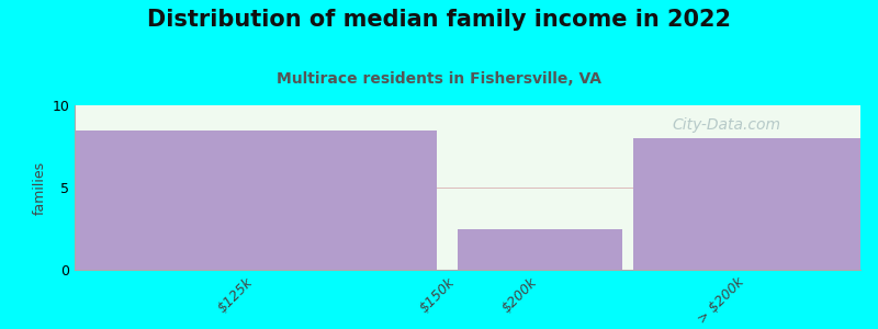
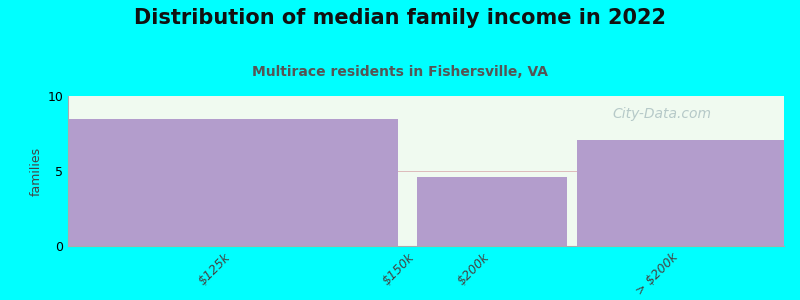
$200k: 2.5 -> 4.6
> $200k: 8.0 -> 7.1
